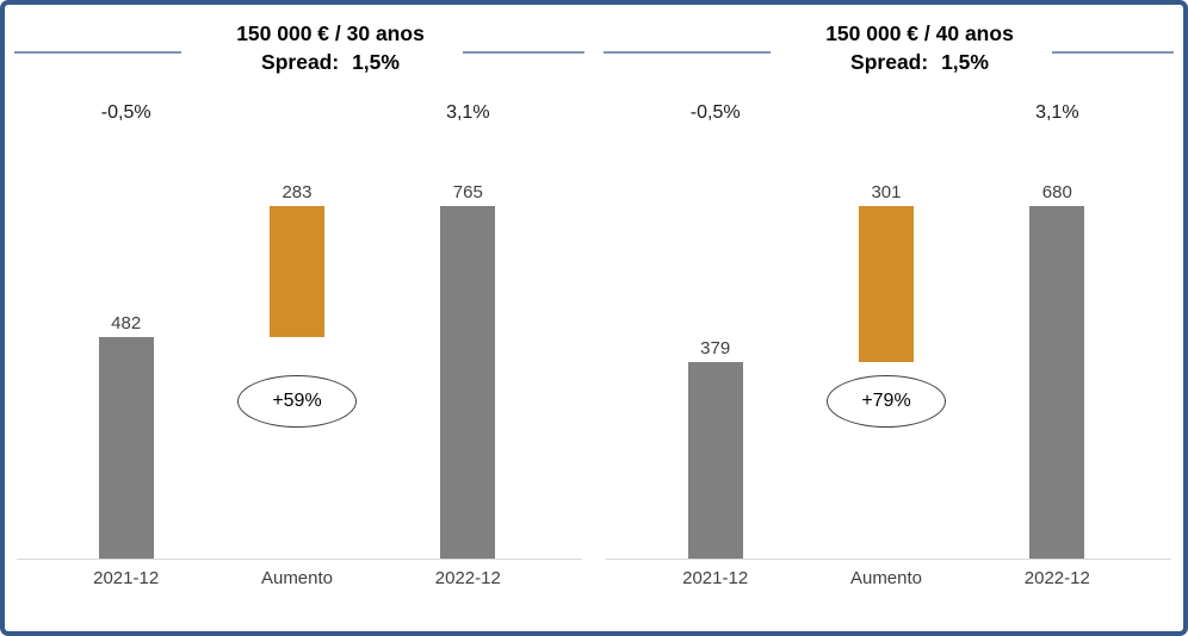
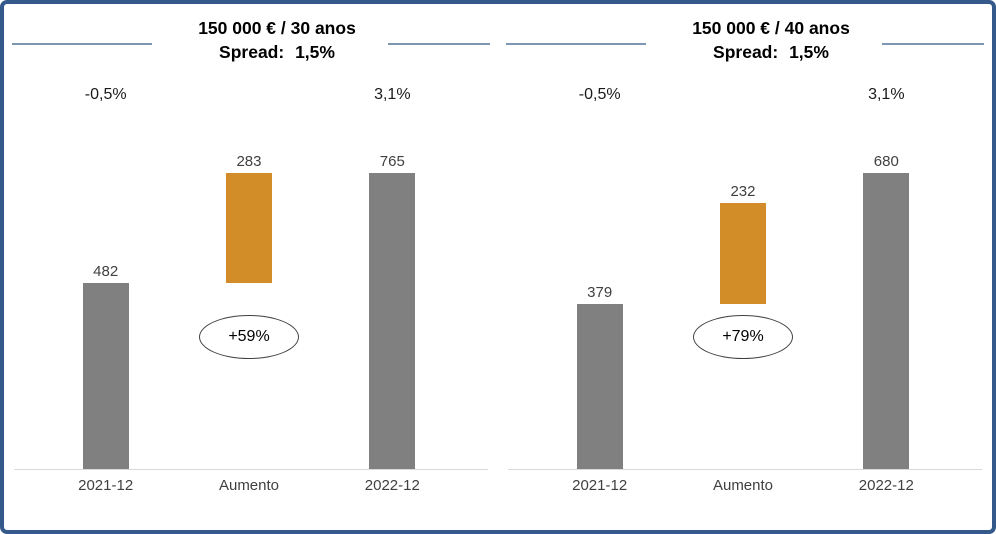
150 000 € / 40 anos/Aumento: 301 -> 232
